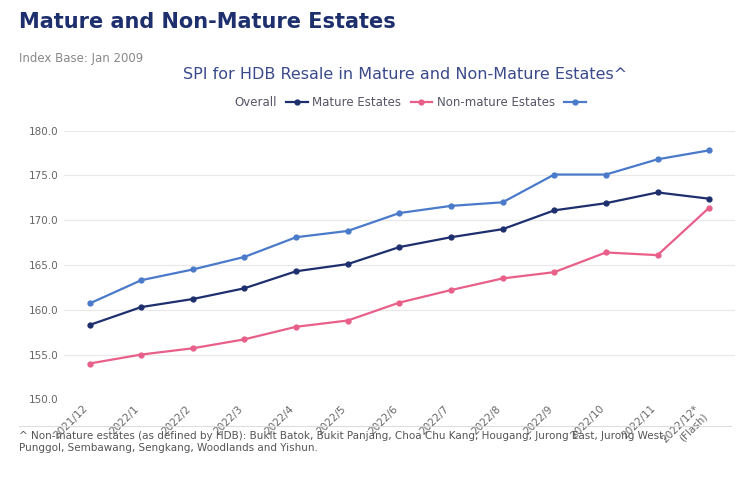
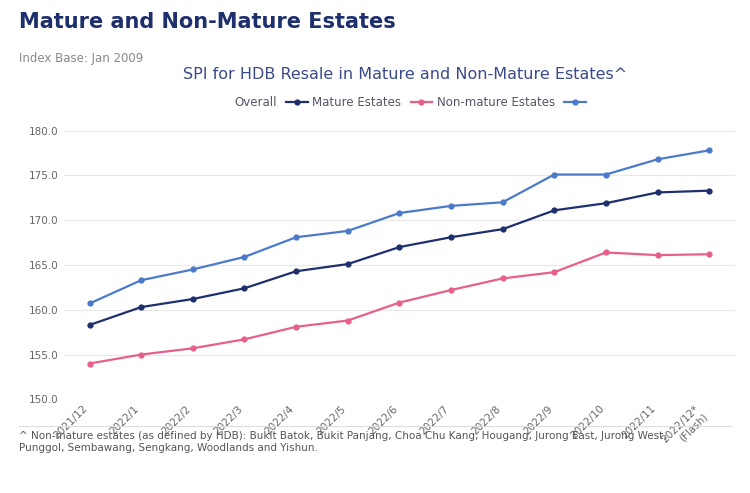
Mature Estates/2022/12* (Flash): 172.4 -> 173.3
Non-mature Estates/2022/12* (Flash): 171.4 -> 166.2
